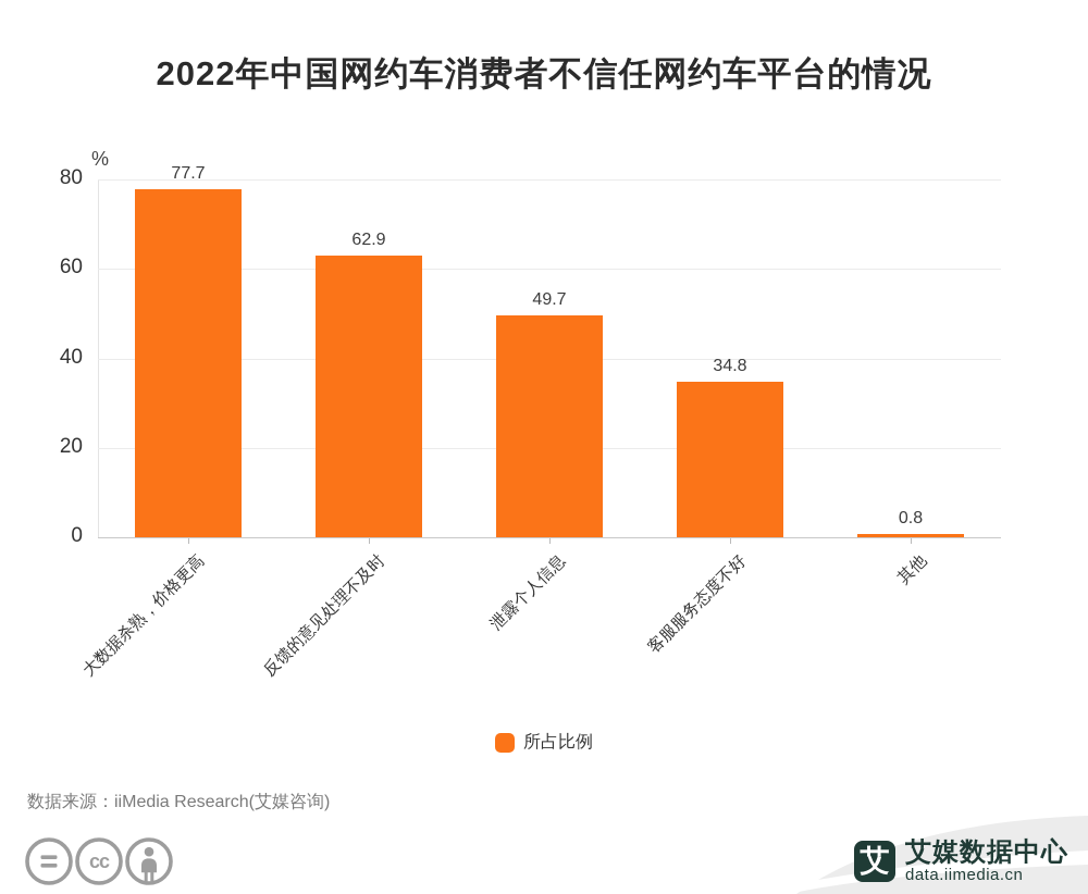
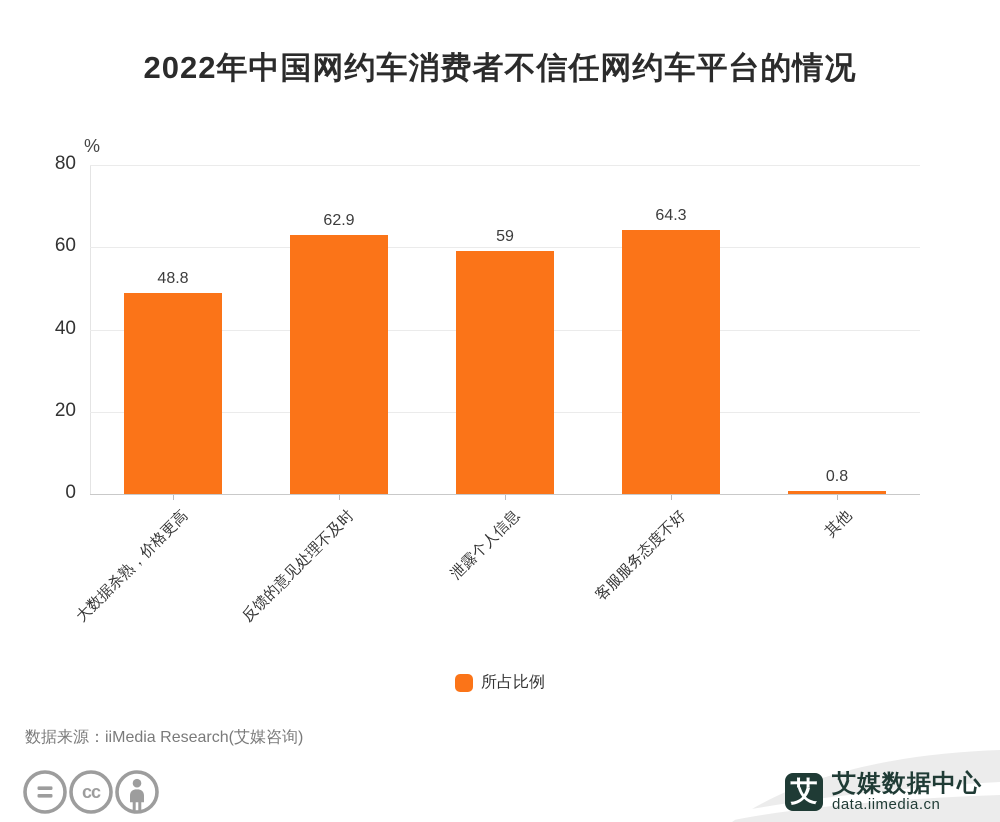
大数据杀熟，价格更高: 77.7 -> 48.8
泄露个人信息: 49.7 -> 59
客服服务态度不好: 34.8 -> 64.3
